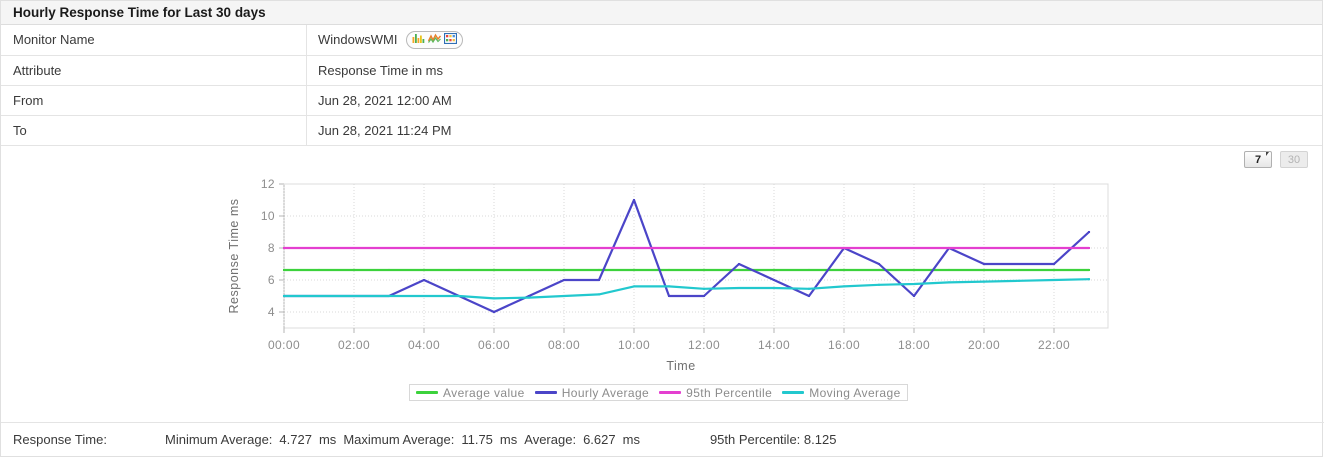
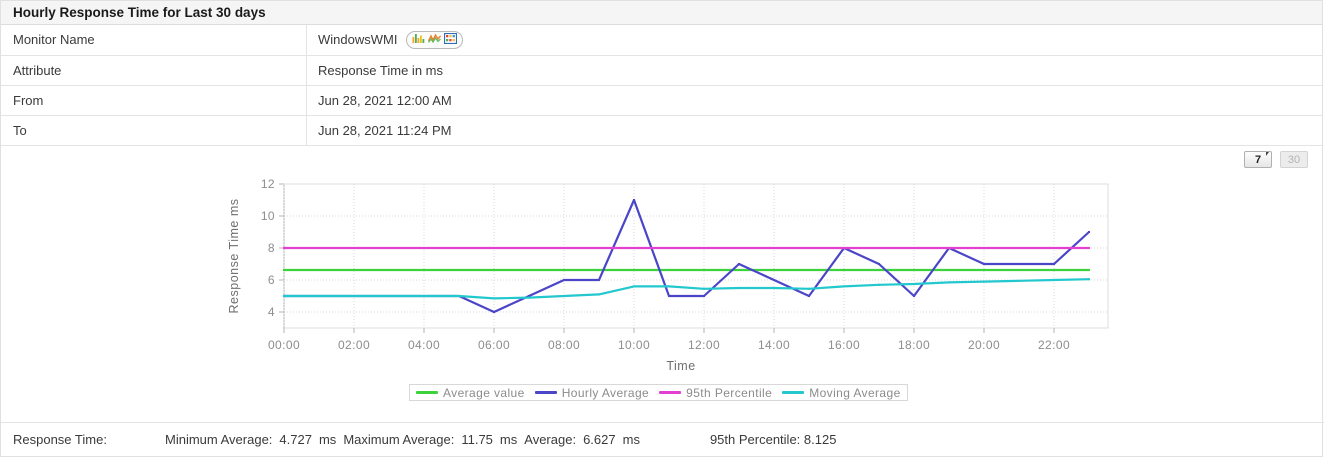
Hourly Average/04:00: 6 -> 5
